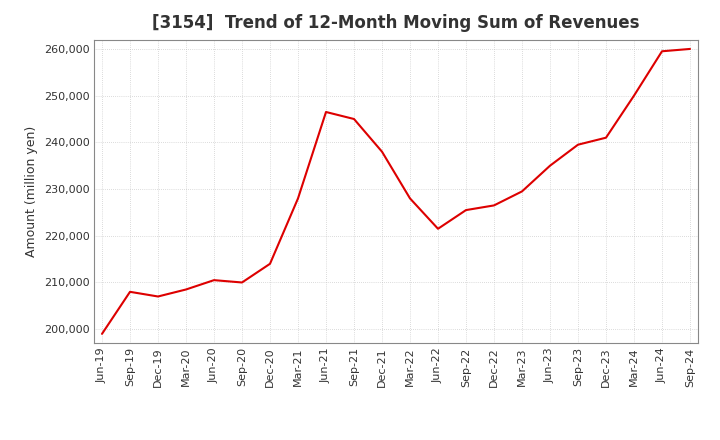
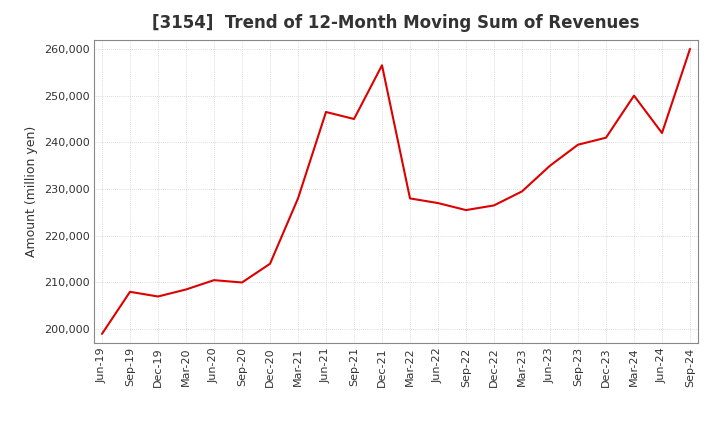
Dec-21: 238,000 -> 256,500
Jun-22: 221,500 -> 227,000
Jun-24: 259,500 -> 242,000
